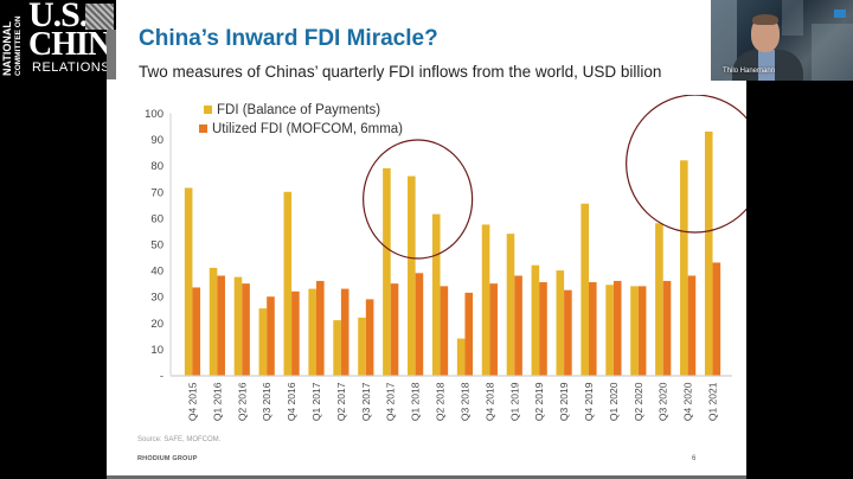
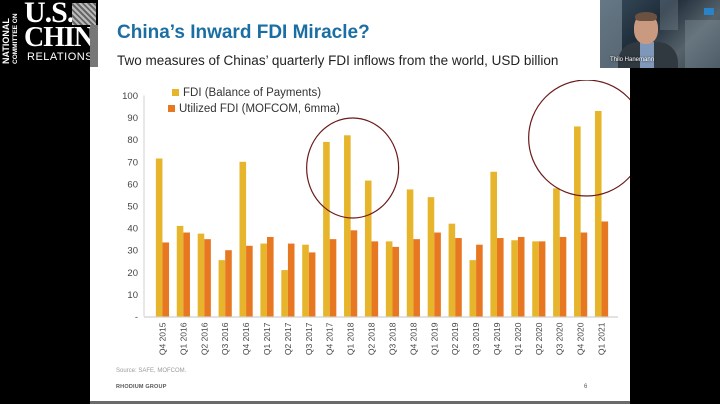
FDI (Balance of Payments)/Q3 2017: 22 -> 32
FDI (Balance of Payments)/Q1 2018: 76 -> 82
FDI (Balance of Payments)/Q3 2018: 14 -> 34
FDI (Balance of Payments)/Q3 2019: 40 -> 26
FDI (Balance of Payments)/Q4 2020: 82 -> 86
